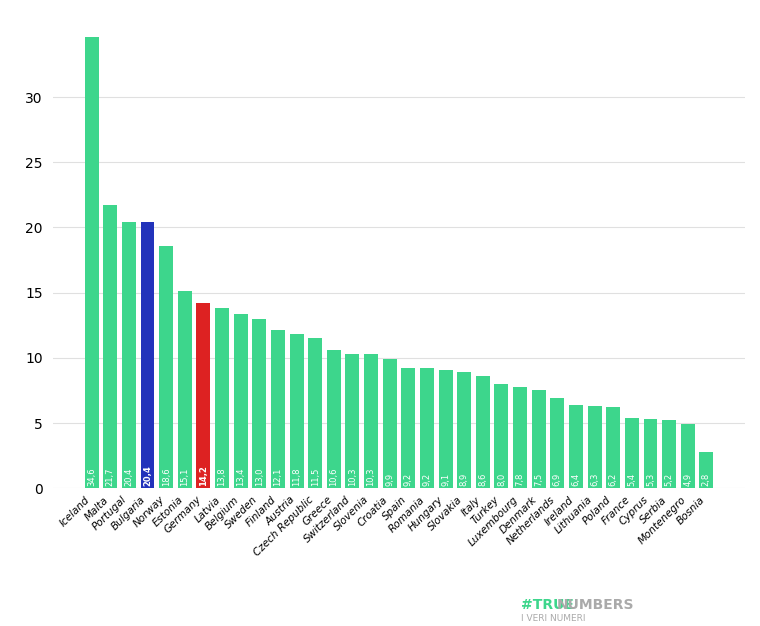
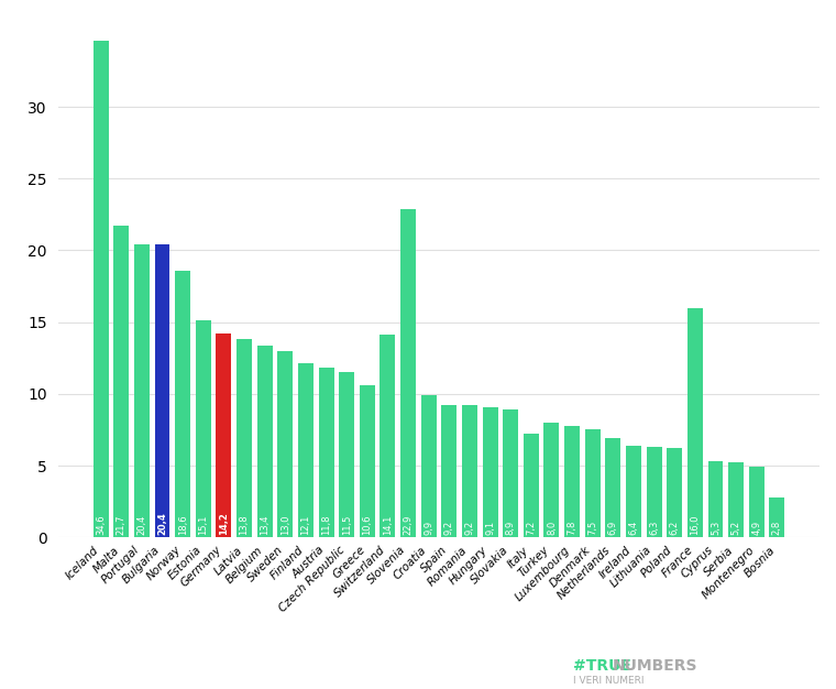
Switzerland: 10,3 -> 14,1
Slovenia: 10,3 -> 22,9
Italy: 8,6 -> 7,2
France: 5,4 -> 16,0
